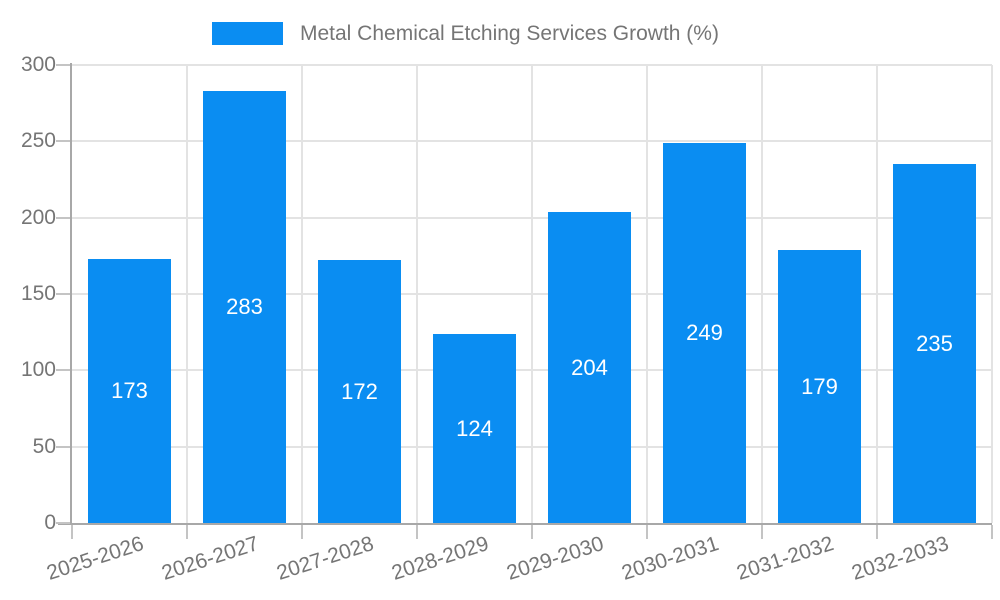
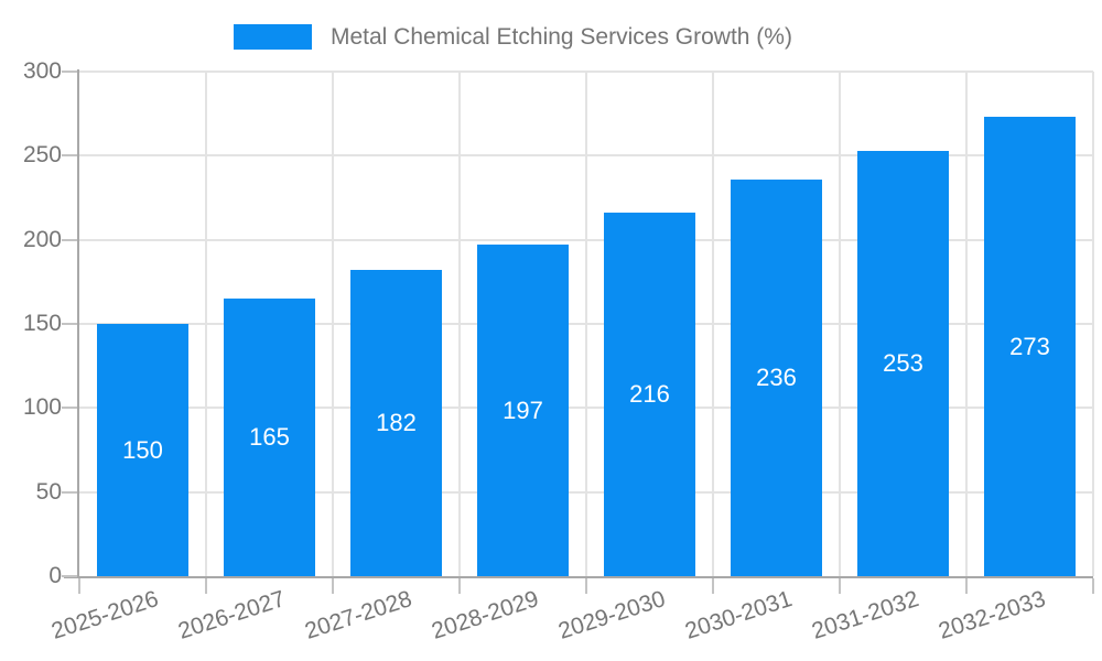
2025-2026: 173 -> 150
2026-2027: 283 -> 165
2027-2028: 172 -> 182
2028-2029: 124 -> 197
2029-2030: 204 -> 216
2030-2031: 249 -> 236
2031-2032: 179 -> 253
2032-2033: 235 -> 273
